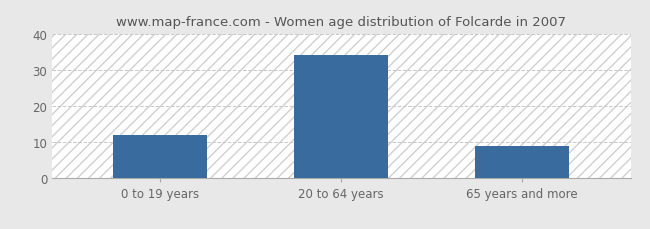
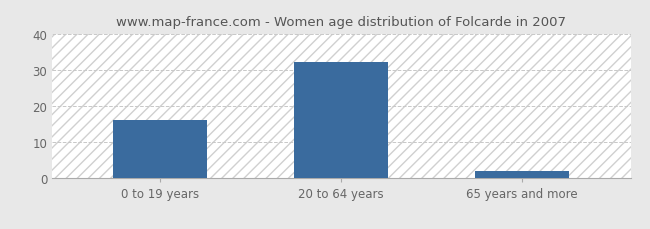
0 to 19 years: 12 -> 16
20 to 64 years: 34 -> 32
65 years and more: 9 -> 2
